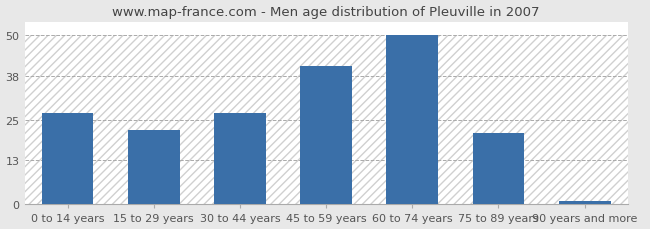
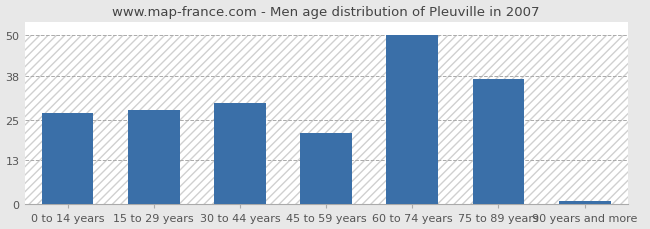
15 to 29 years: 22 -> 28
30 to 44 years: 27 -> 30
45 to 59 years: 41 -> 21
75 to 89 years: 21 -> 37
